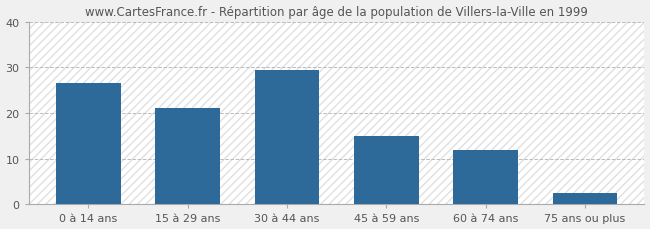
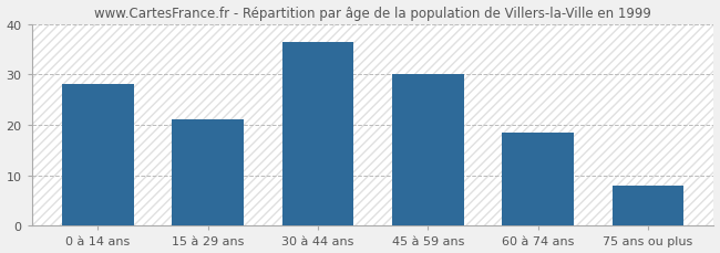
0 à 14 ans: 26.5 -> 28.0
30 à 44 ans: 29.5 -> 36.5
45 à 59 ans: 15.0 -> 30.0
60 à 74 ans: 12.0 -> 18.5
75 ans ou plus: 2.5 -> 8.0
